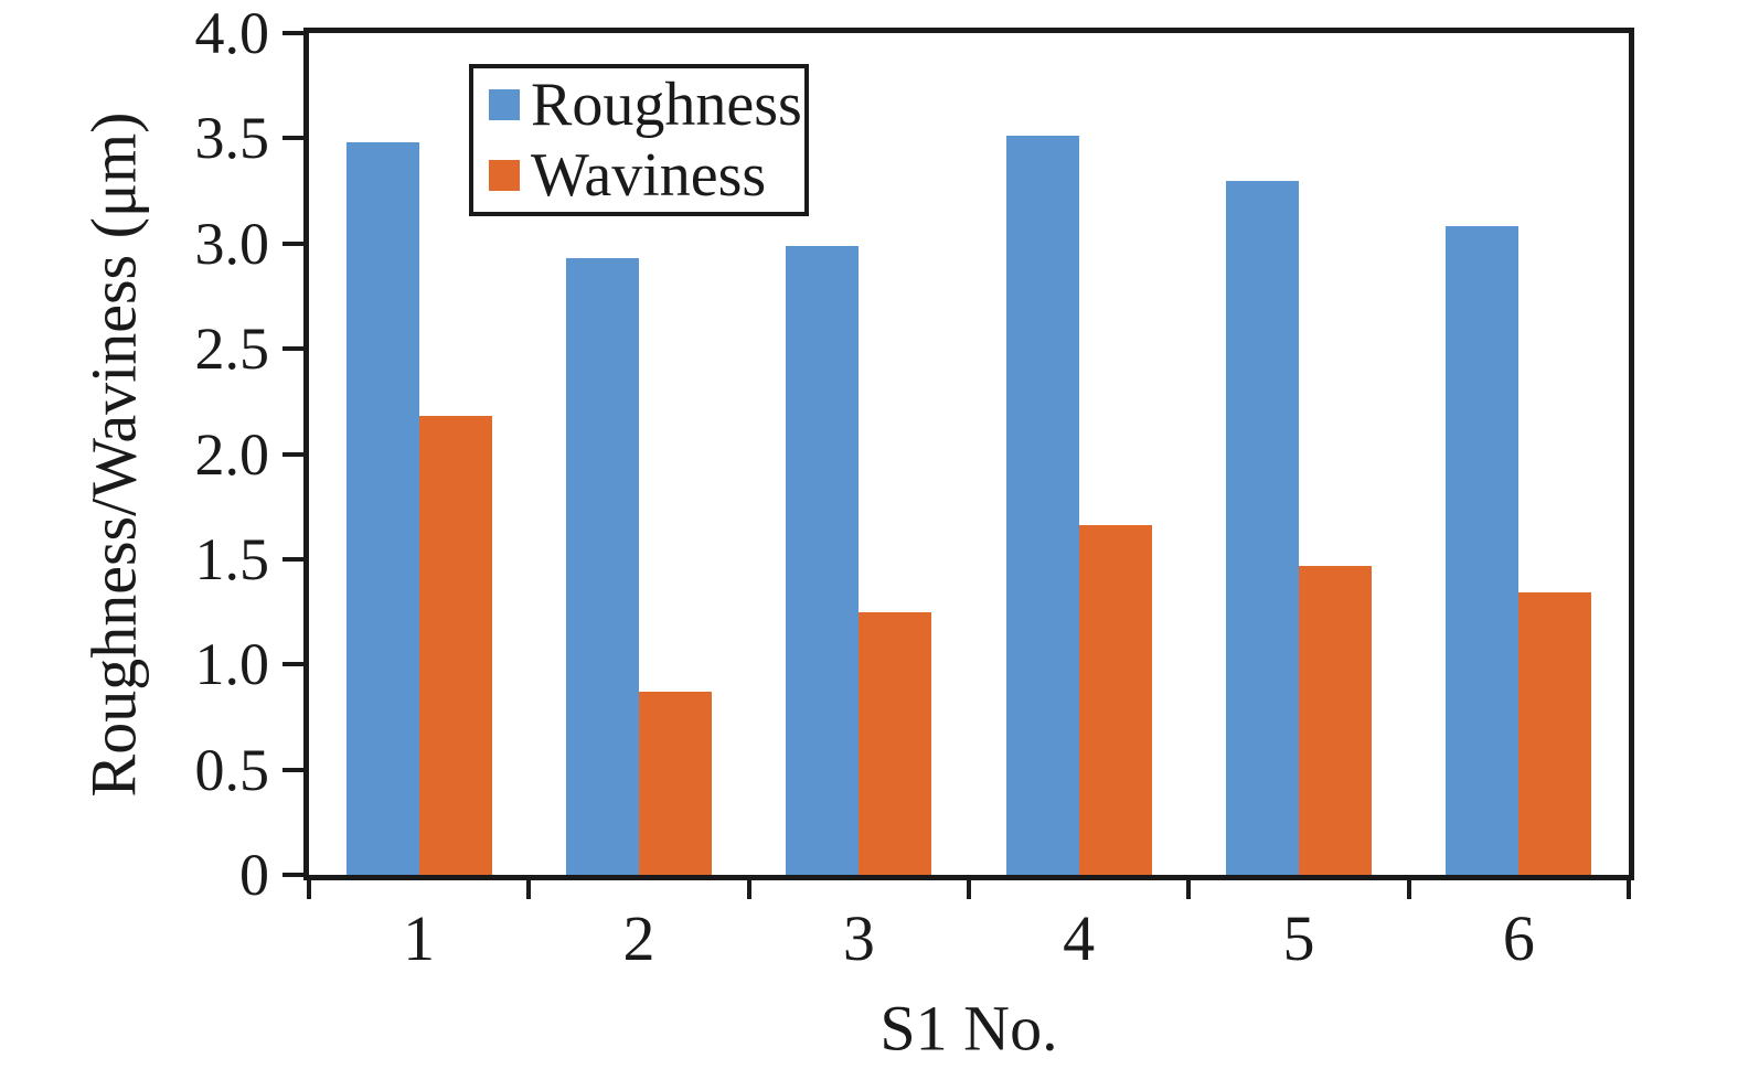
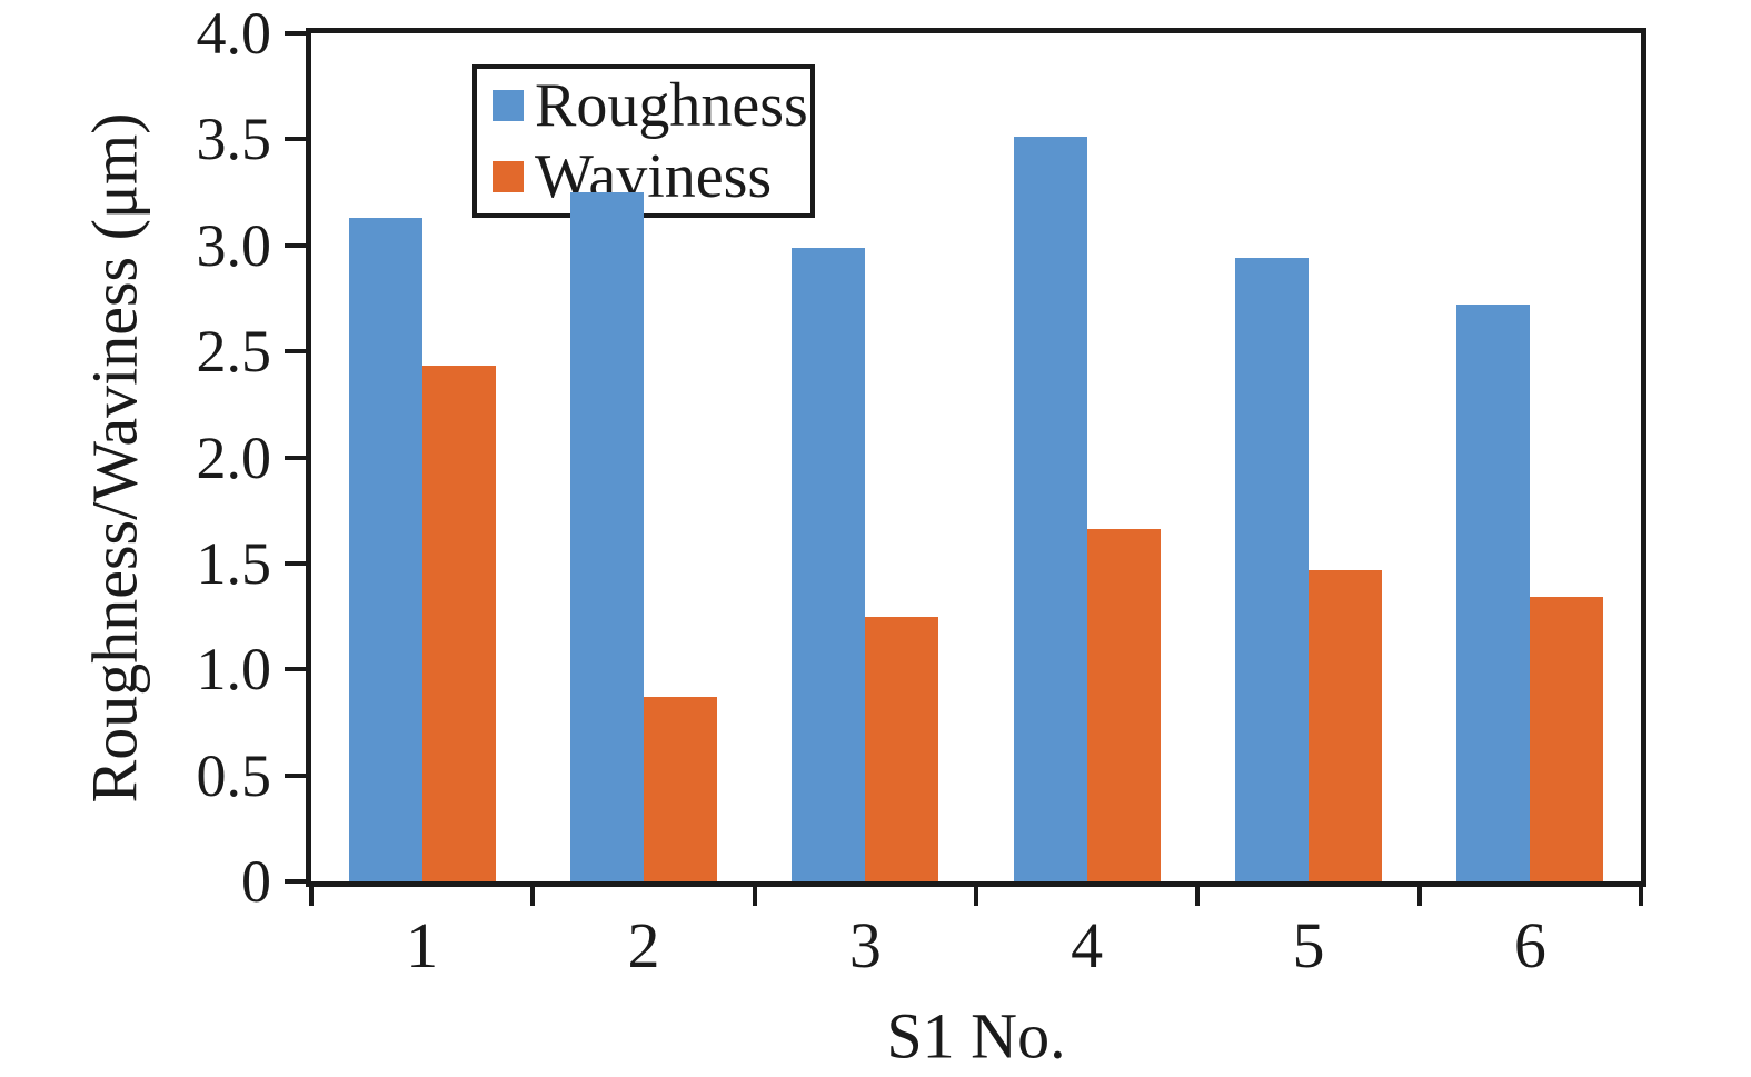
Roughness/1: 3.48 -> 3.13
Waviness/1: 2.18 -> 2.43
Roughness/2: 2.93 -> 3.25
Roughness/5: 3.30 -> 2.94
Roughness/6: 3.08 -> 2.72
